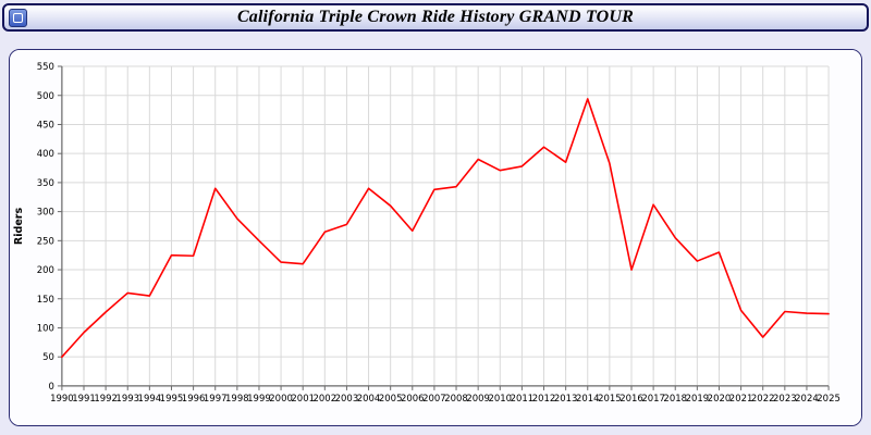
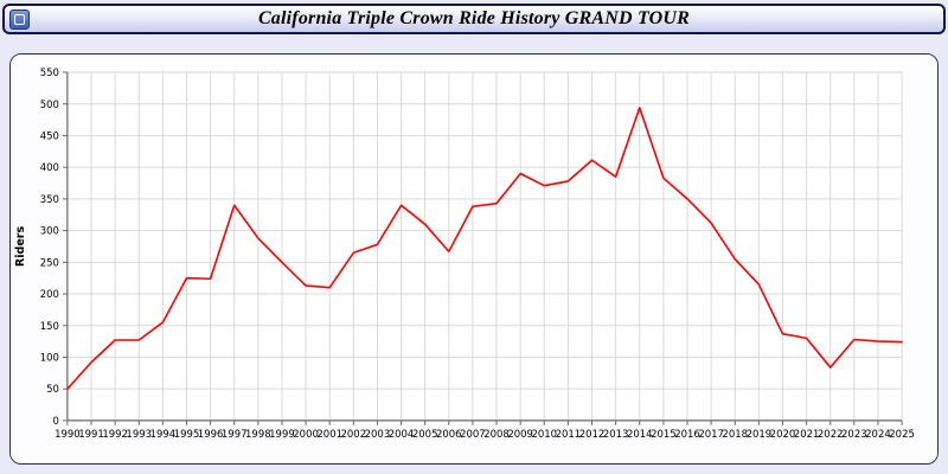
1993: 160 -> 130
2016: 200 -> 350
2020: 230 -> 140
